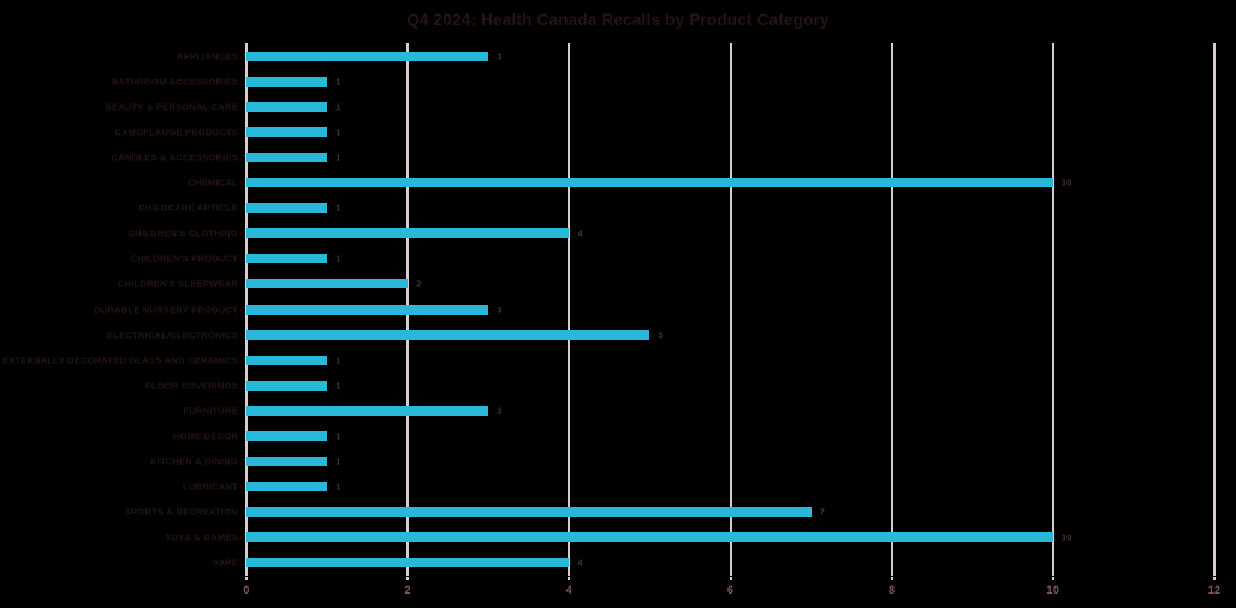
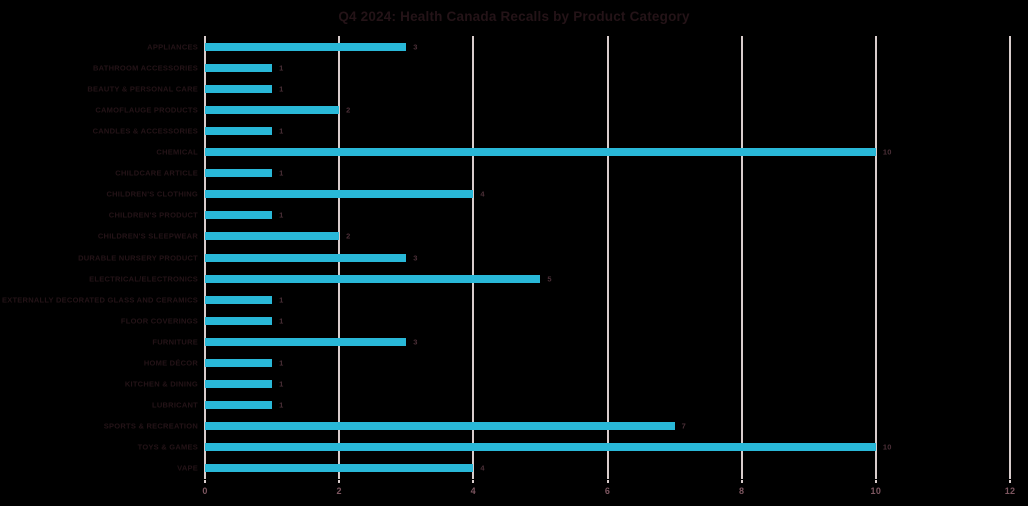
CAMOFLAUGE PRODUCTS: 1 -> 2
